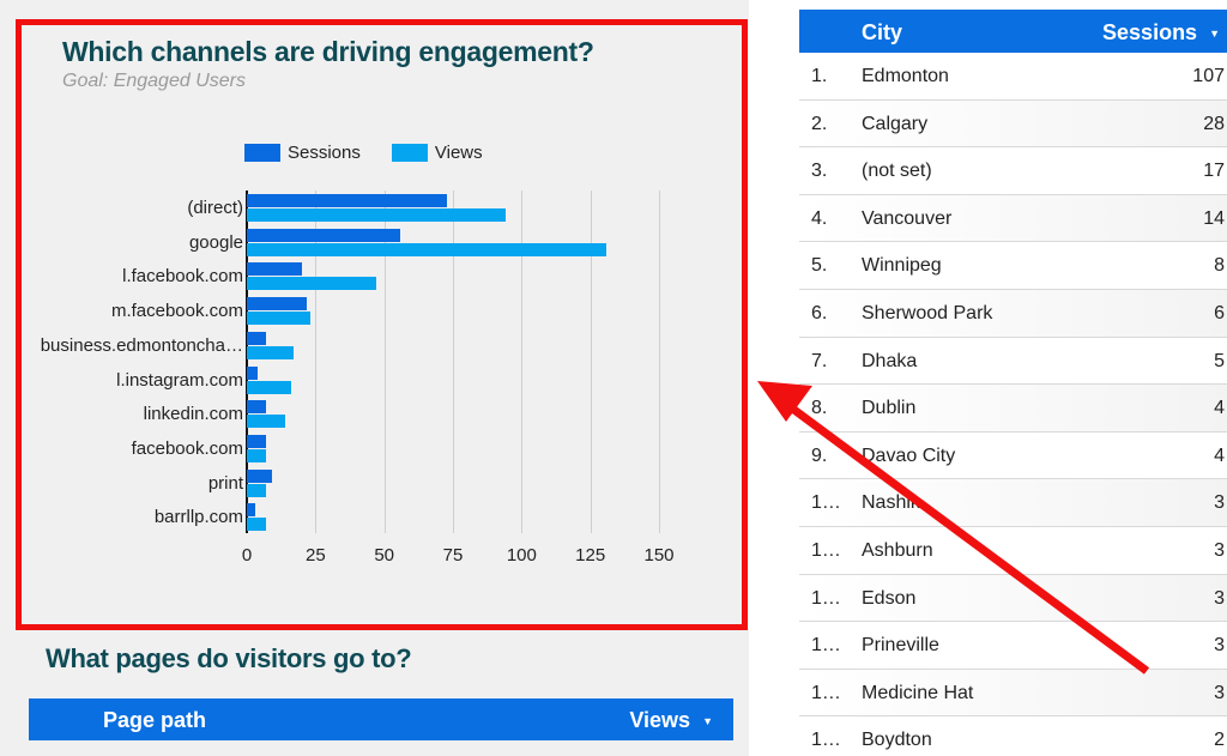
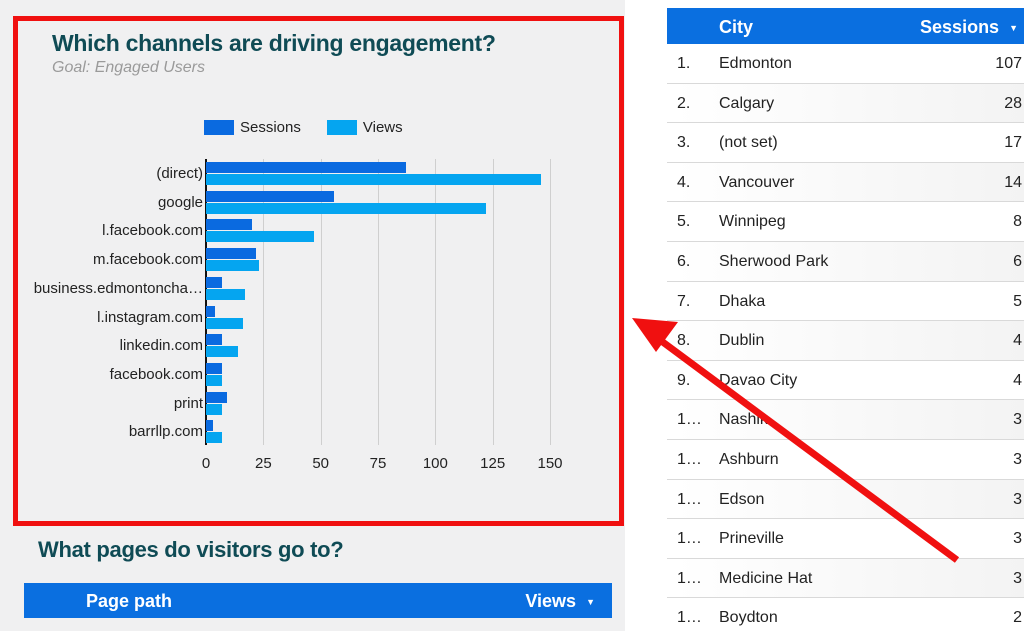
Sessions/(direct): 73 -> 87
Views/(direct): 94 -> 146
Views/google: 131 -> 122
